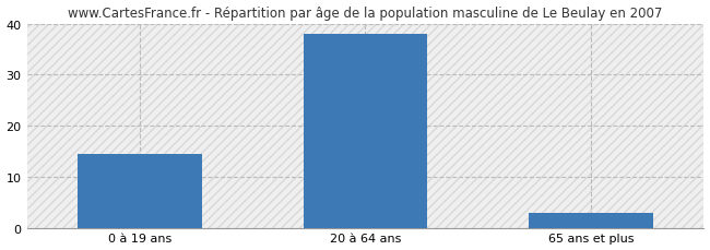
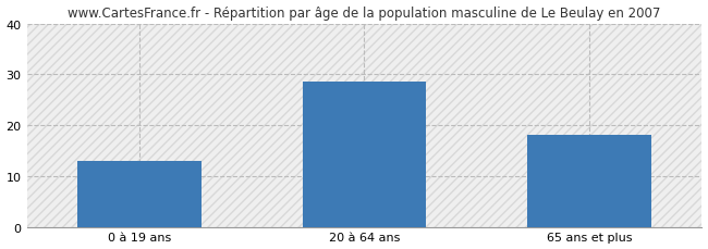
0 à 19 ans: 14.5 -> 13.0
20 à 64 ans: 38.0 -> 28.5
65 ans et plus: 3.0 -> 18.0
